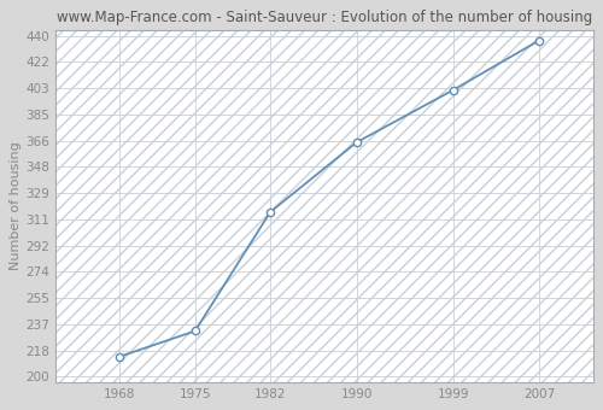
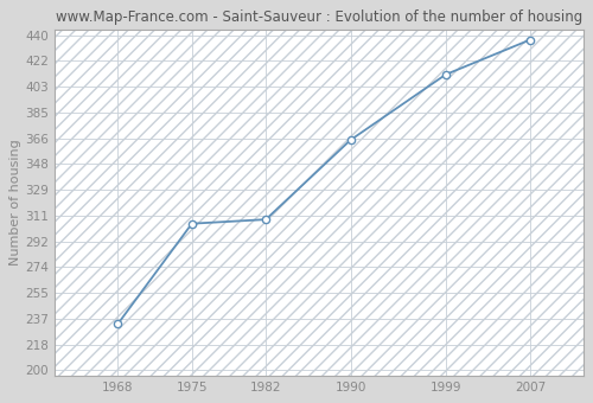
1968: 214 -> 233
1975: 232 -> 305
1982: 316 -> 308
1999: 402 -> 412
